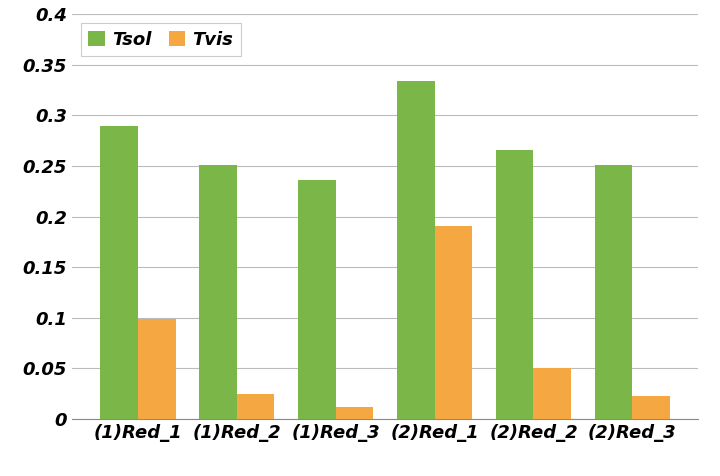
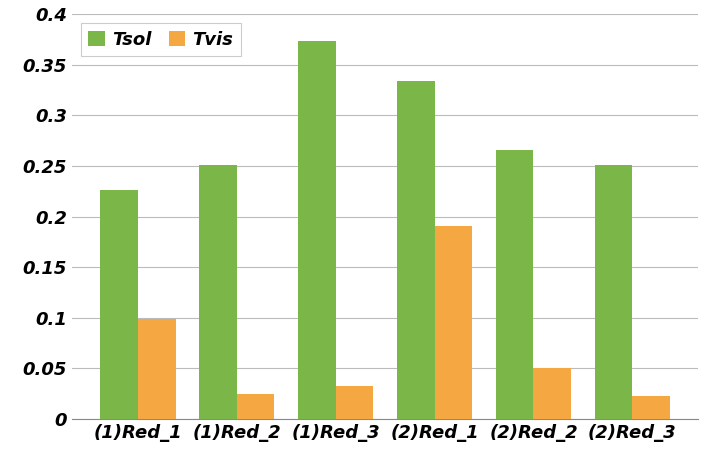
Tsol/(1)Red_1: 0.290 -> 0.226
Tsol/(1)Red_3: 0.236 -> 0.374
Tvis/(1)Red_3: 0.012 -> 0.033
